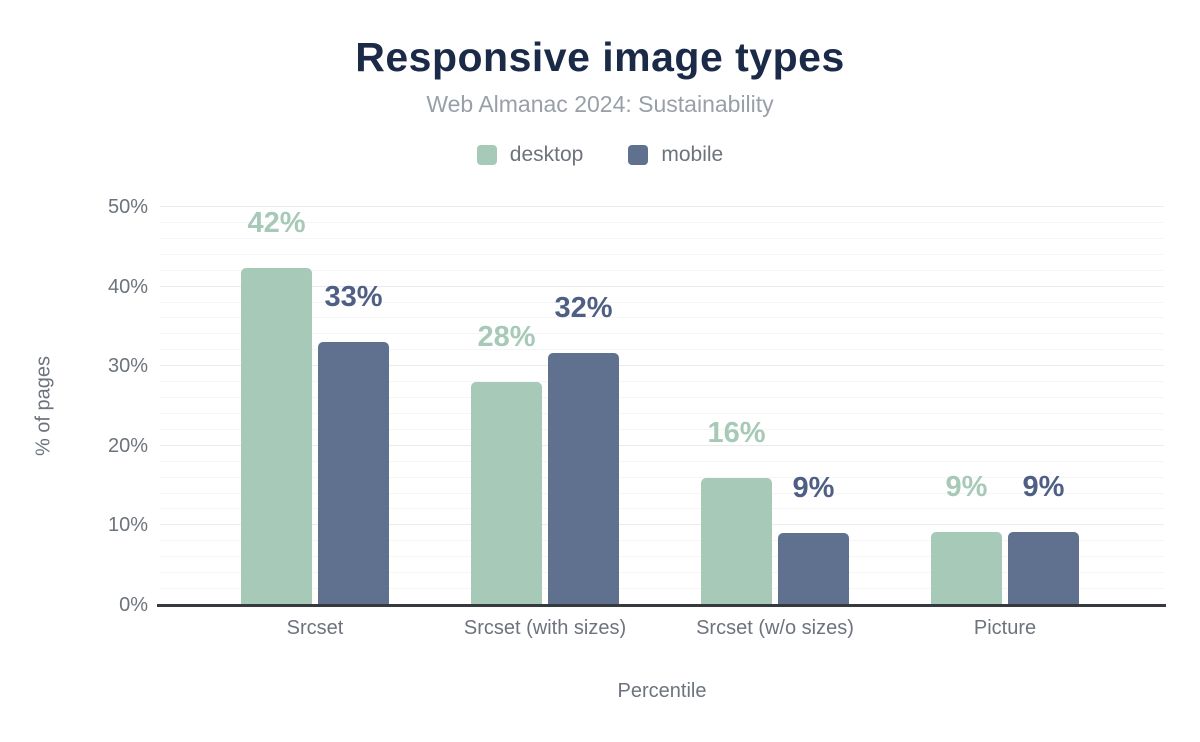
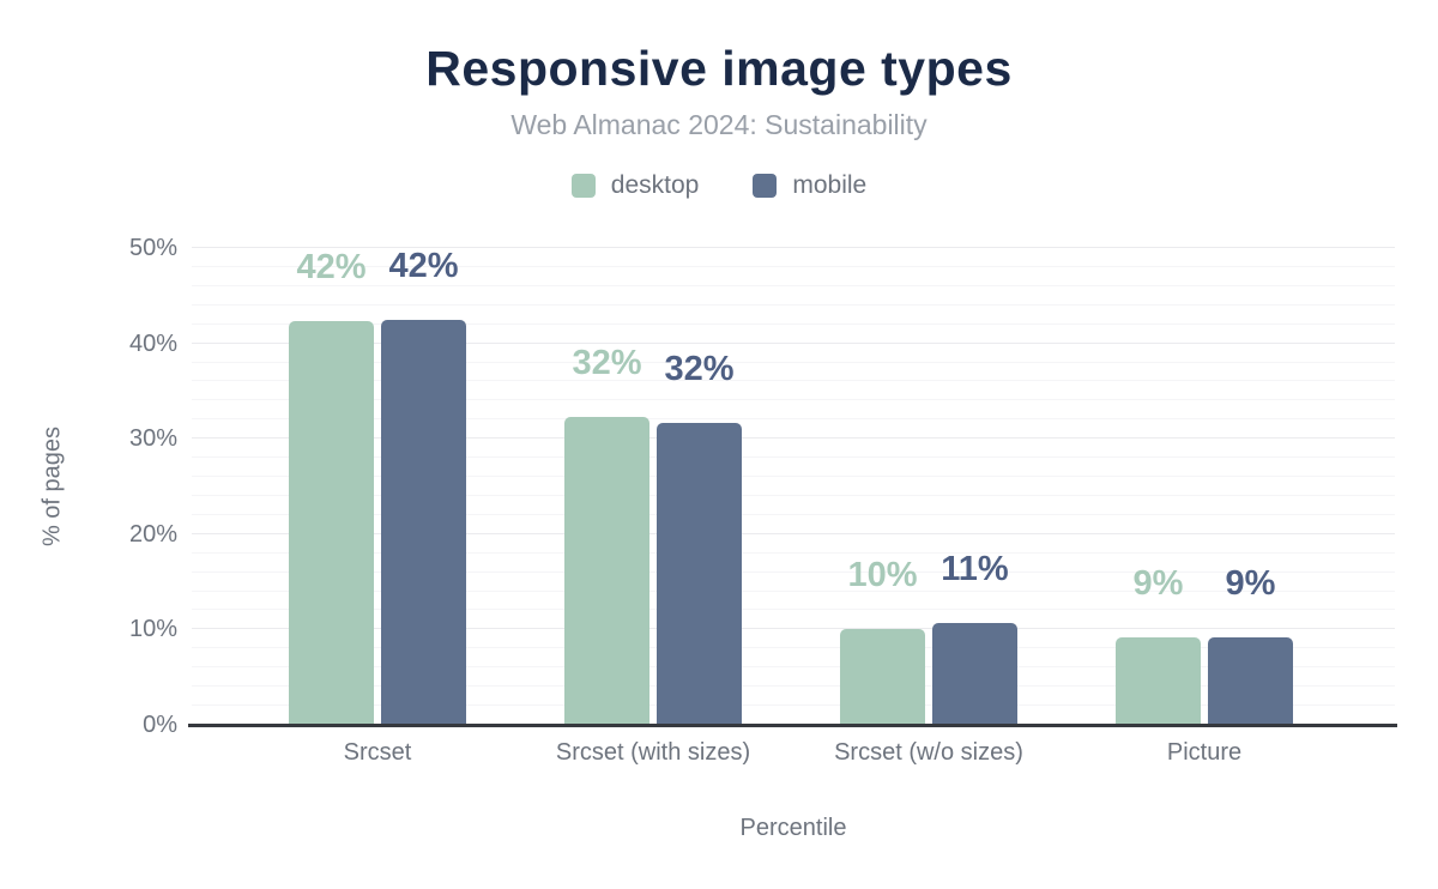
mobile/Srcset: 33% -> 42%
desktop/Srcset (with sizes): 28% -> 32%
desktop/Srcset (w/o sizes): 16% -> 10%
mobile/Srcset (w/o sizes): 9% -> 11%
